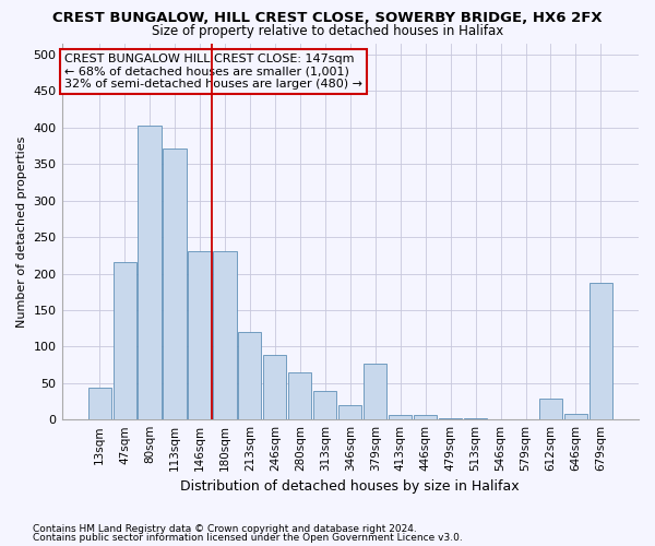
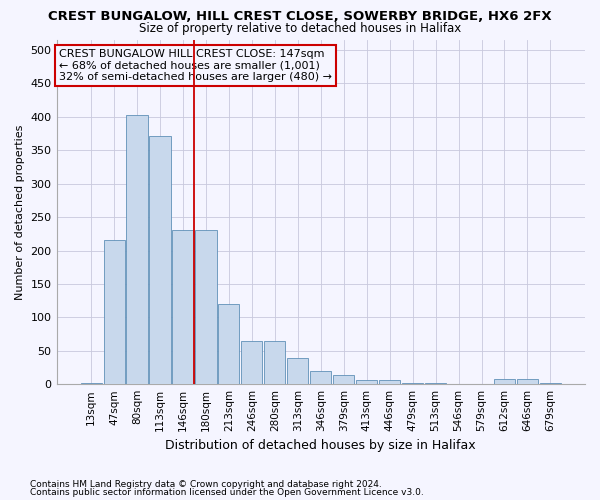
13sqm: 44 -> 2
246sqm: 88 -> 65
379sqm: 76 -> 14
612sqm: 28 -> 8
679sqm: 188 -> 2
